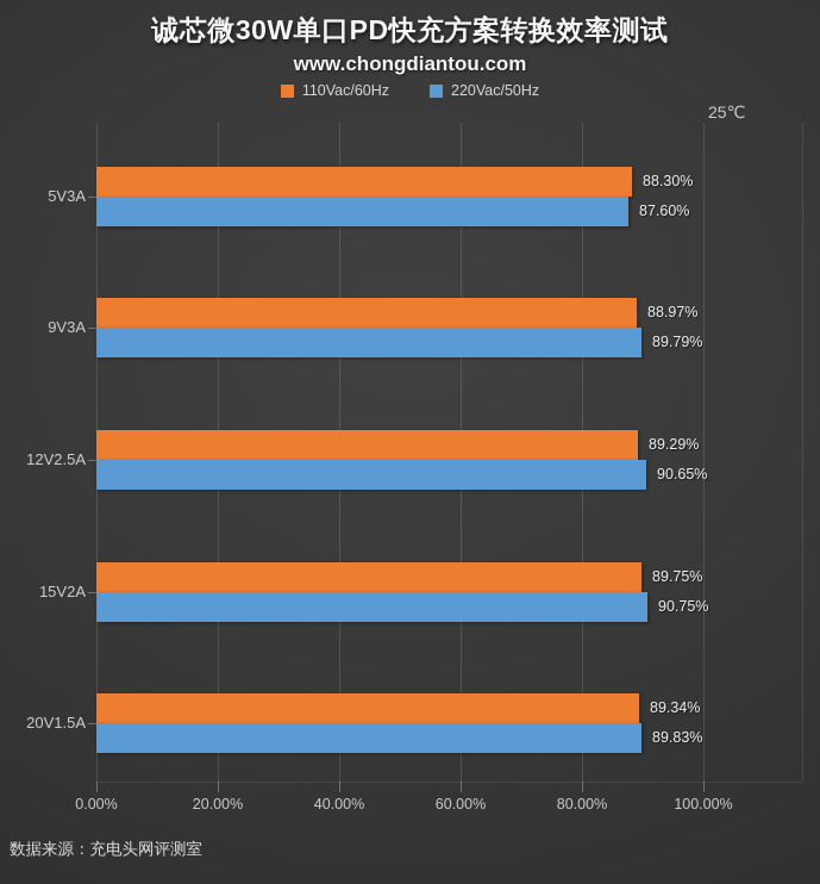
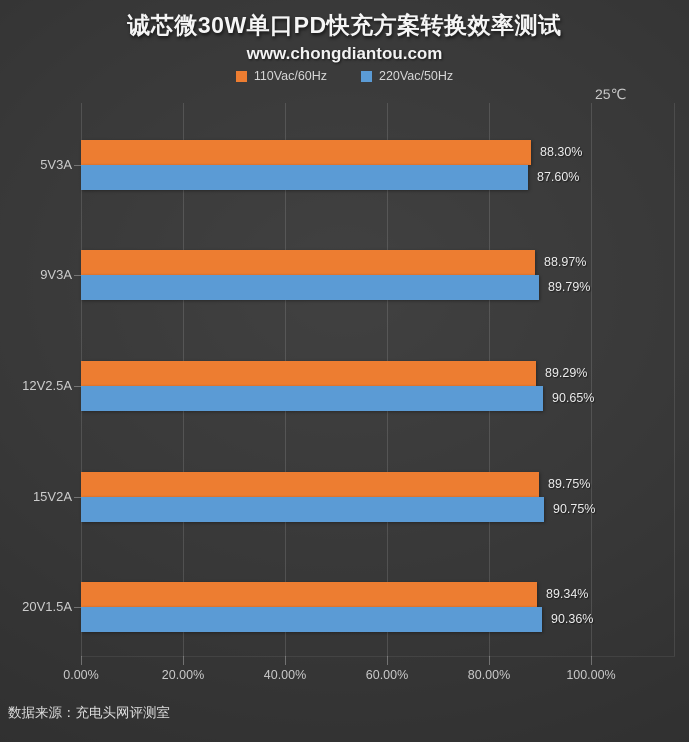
220Vac/50Hz/20V1.5A: 89.83% -> 90.36%
